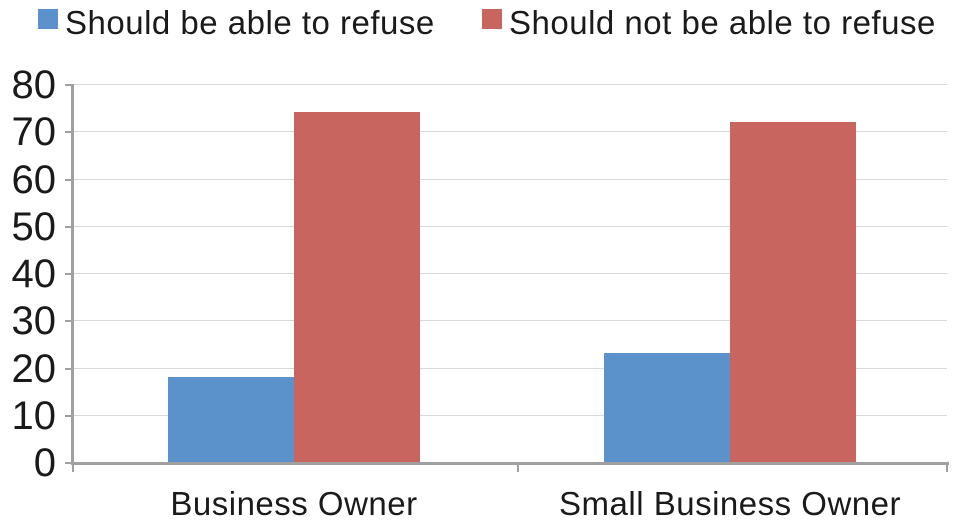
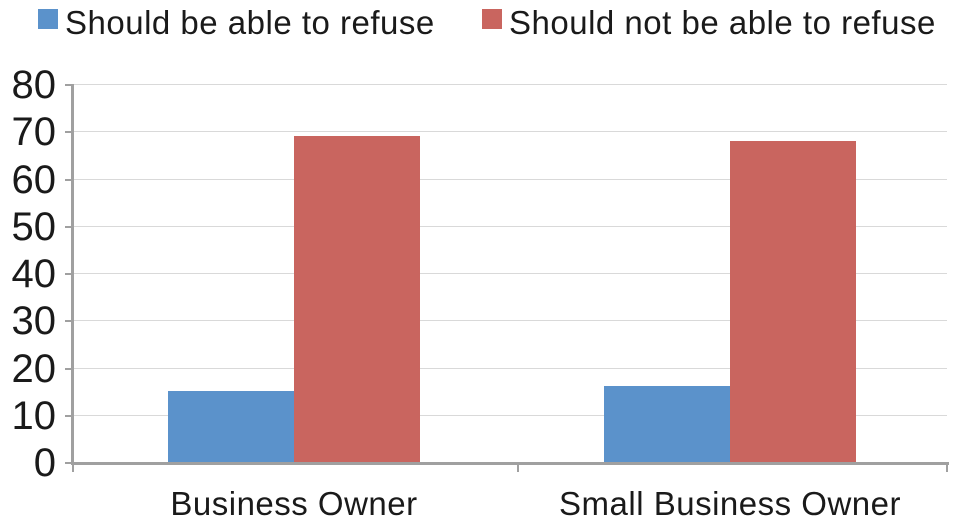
Should be able to refuse/Business Owner: 18 -> 15
Should not be able to refuse/Business Owner: 74 -> 69
Should be able to refuse/Small Business Owner: 23 -> 16
Should not be able to refuse/Small Business Owner: 72 -> 68
